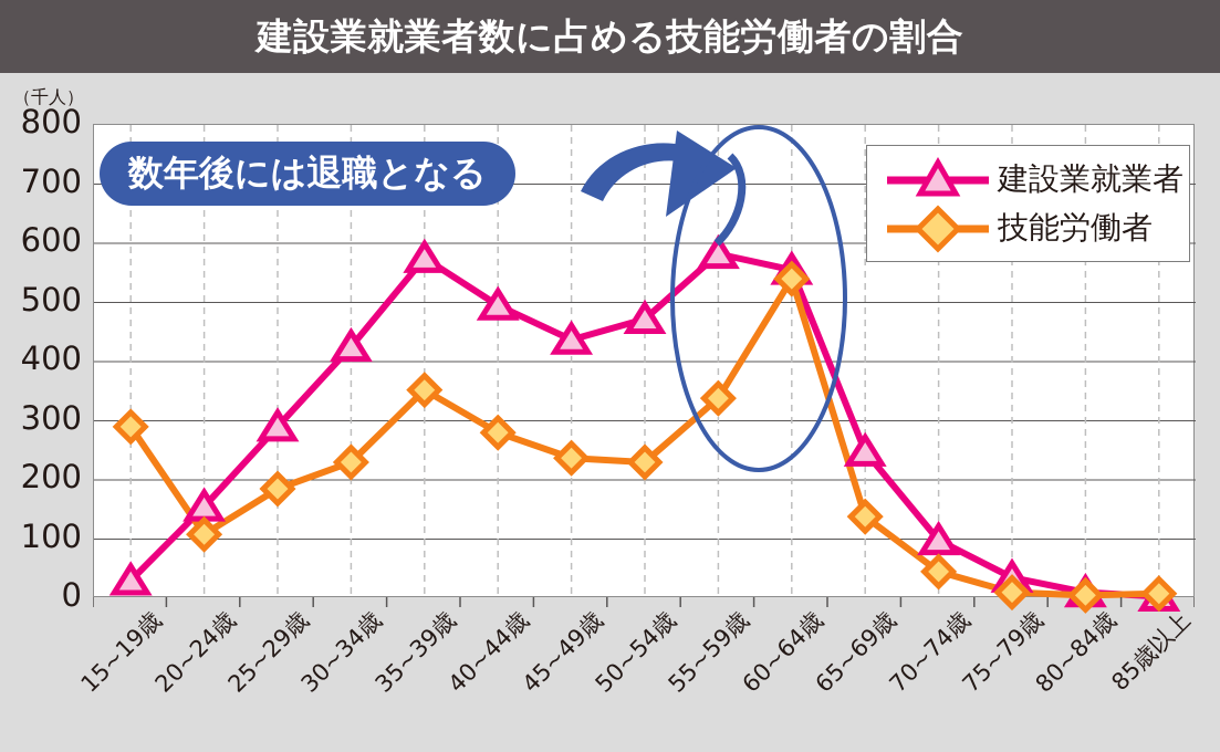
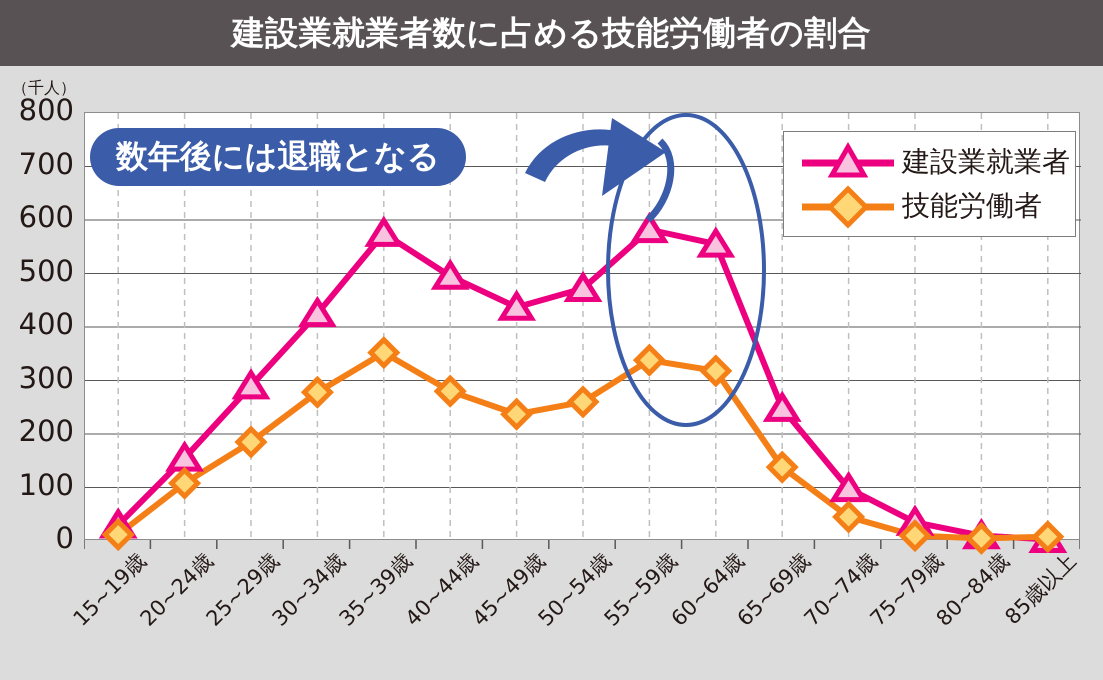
技能労働者/15~19歳: 290 -> 10
技能労働者/30~34歳: 230 -> 280
技能労働者/50~54歳: 230 -> 260
技能労働者/60~64歳: 540 -> 320
